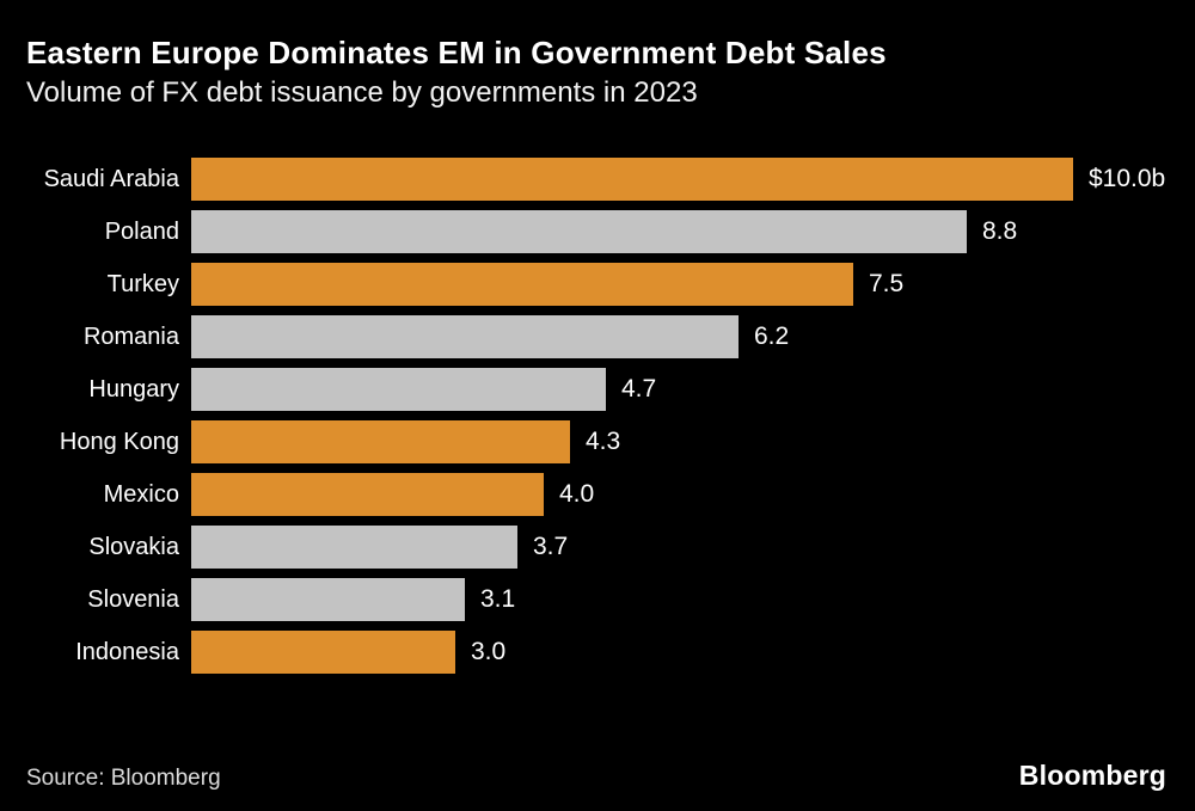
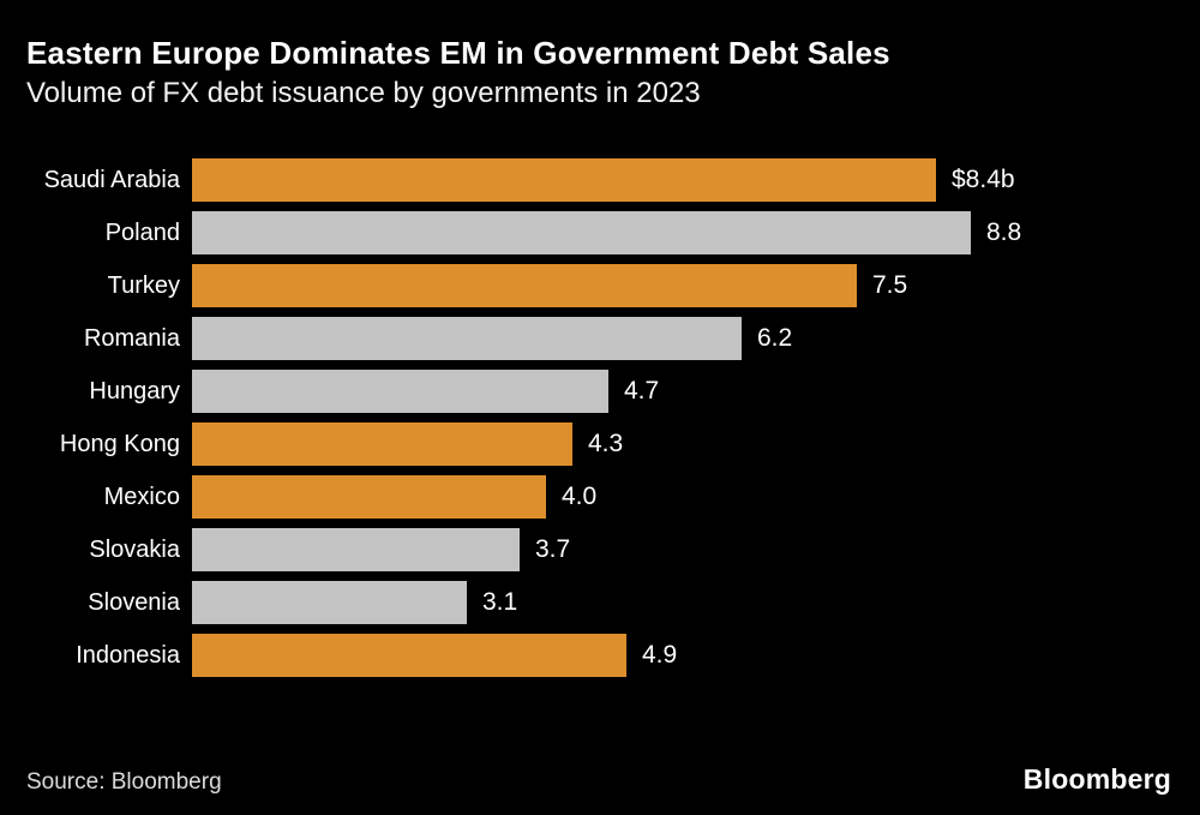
Saudi Arabia: $10.0b -> $8.4b
Indonesia: 3.0 -> 4.9
